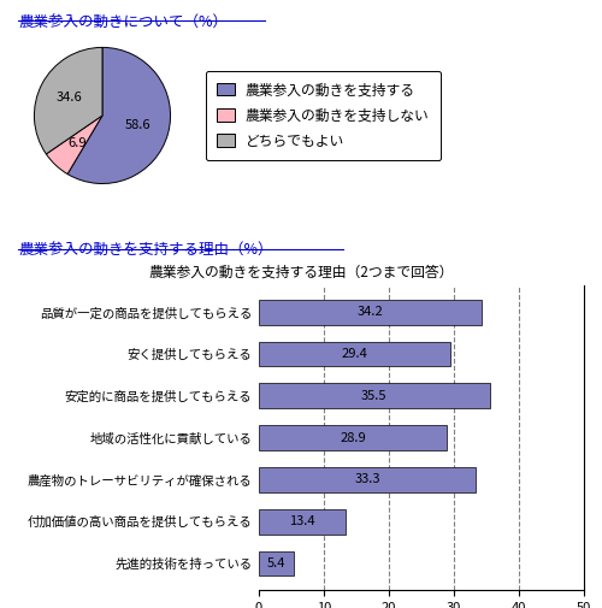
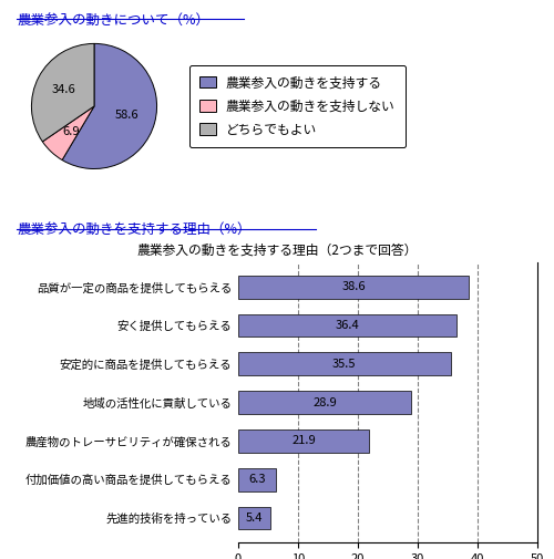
品質が一定の商品を提供してもらえる: 34.2 -> 38.6
安く提供してもらえる: 29.4 -> 36.4
農産物のトレーサビリティが確保される: 33.3 -> 21.9
付加価値の高い商品を提供してもらえる: 13.4 -> 6.3
